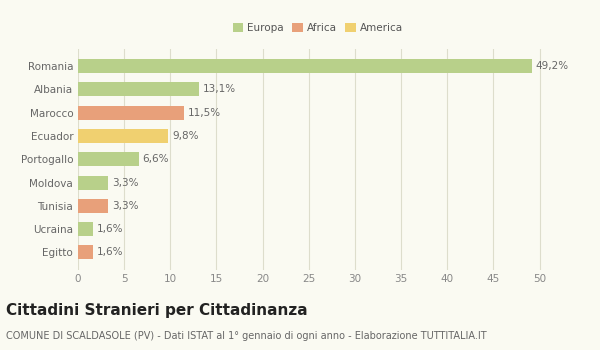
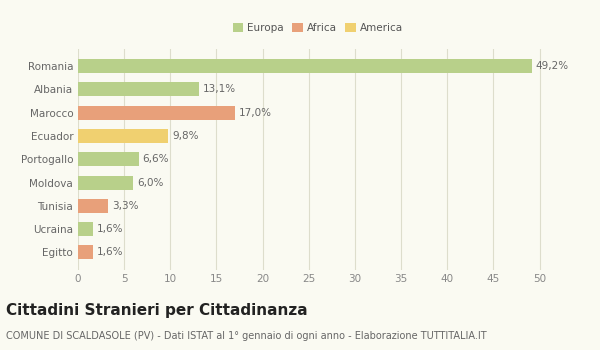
Marocco: 11,5% -> 17,0%
Moldova: 3,3% -> 6,0%
